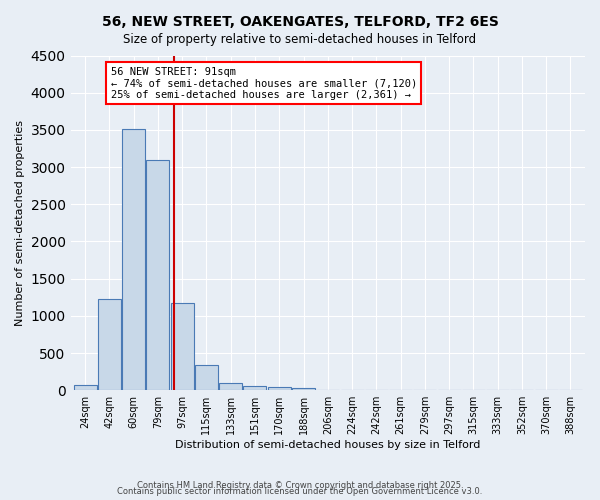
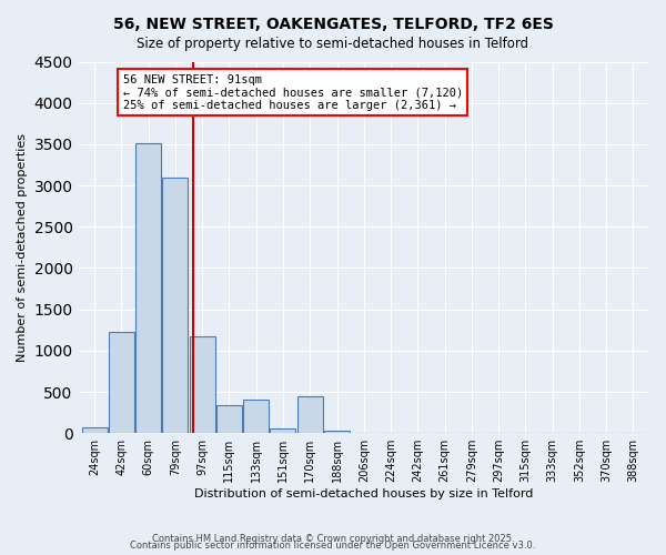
133sqm: 100 -> 400
170sqm: 40 -> 440
